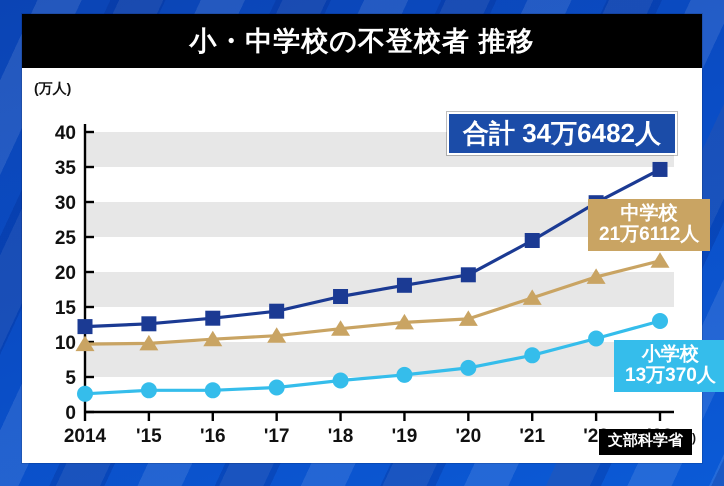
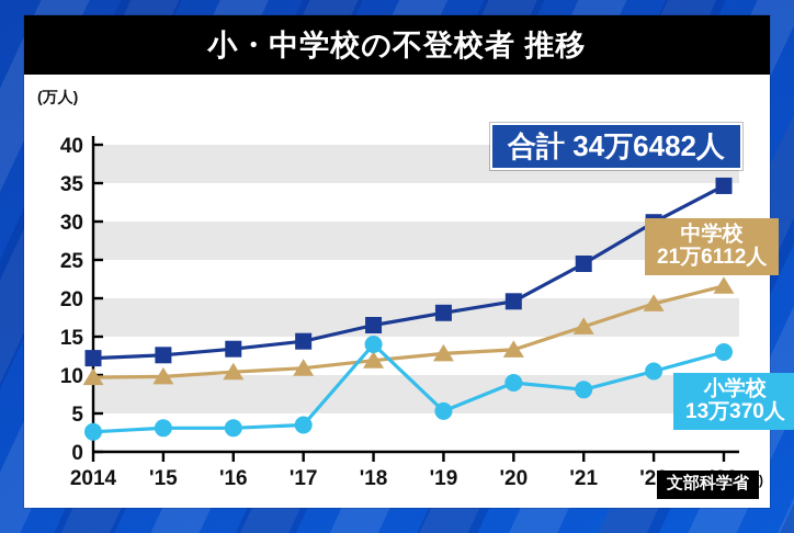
小学校/'18: 4 -> 14
小学校/'20: 6 -> 9
